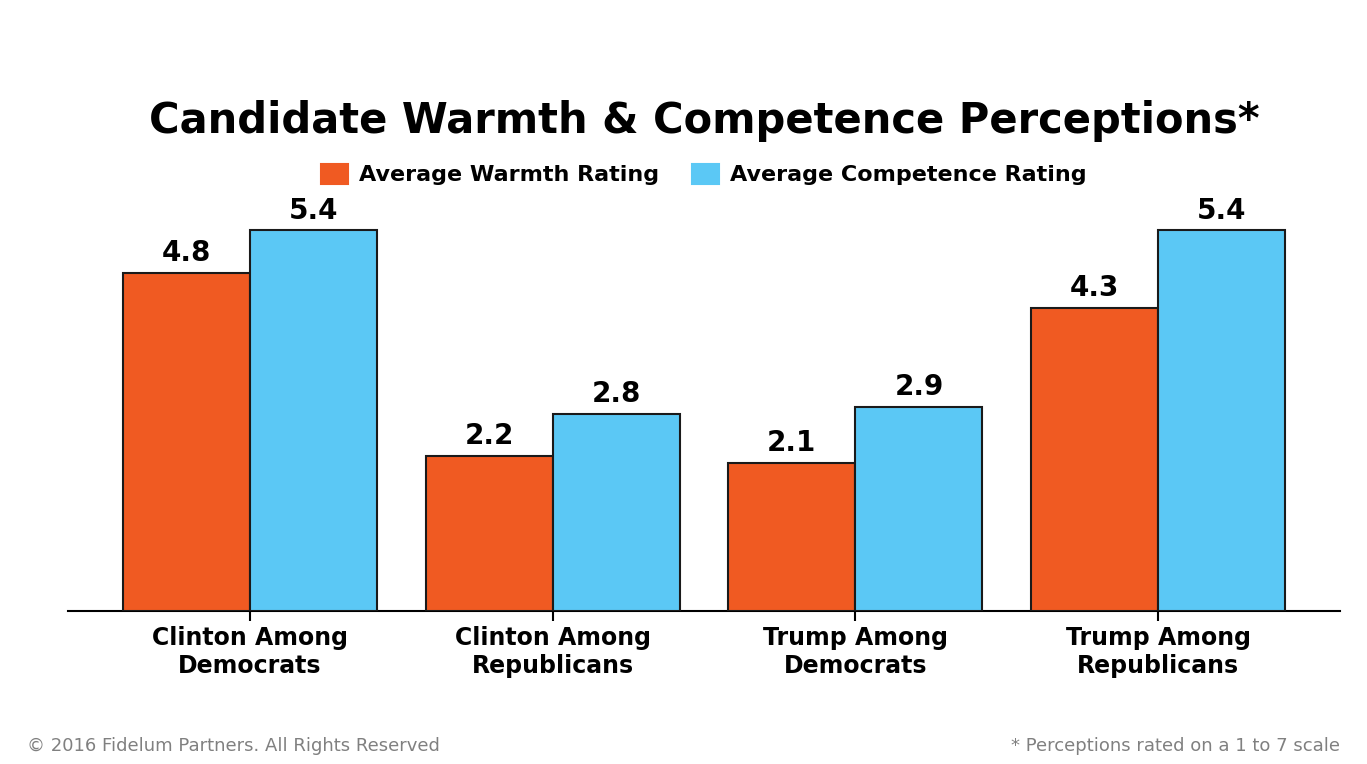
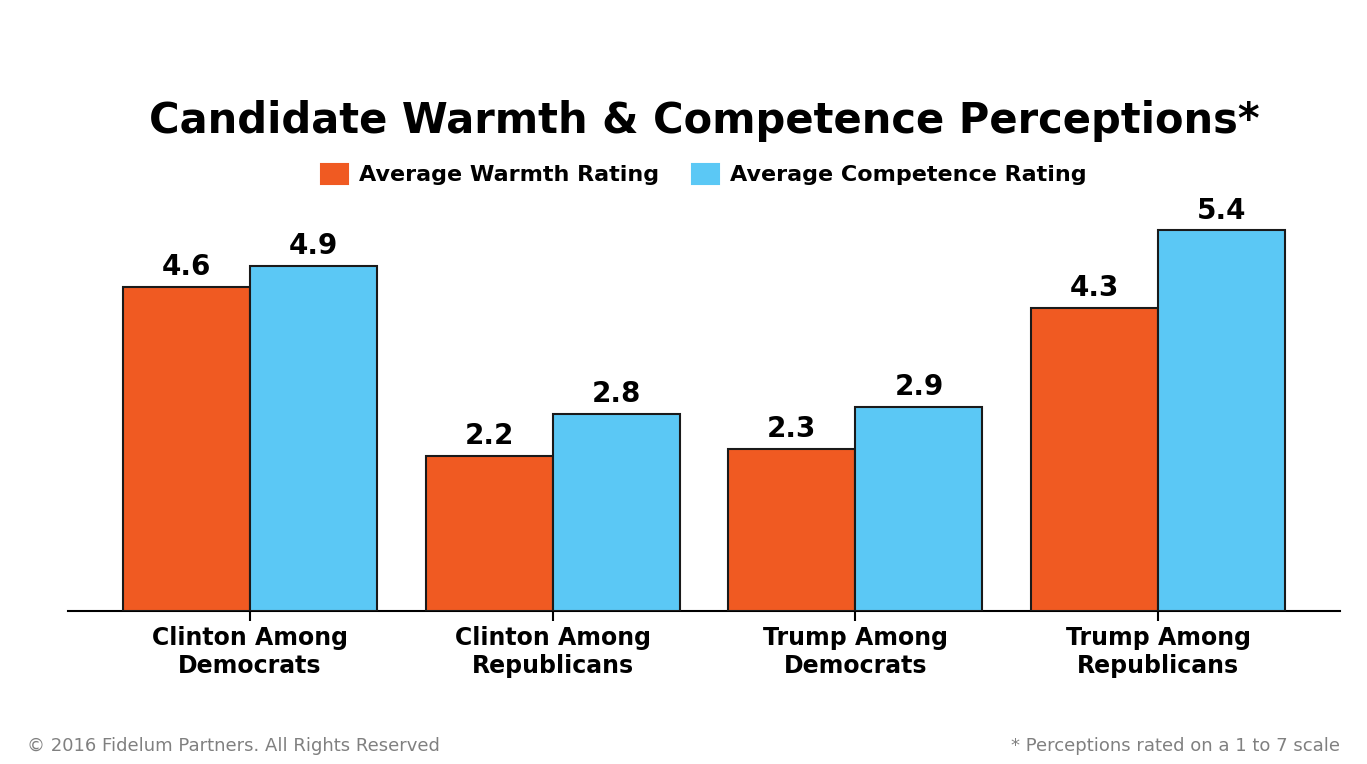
Average Warmth Rating/Clinton Among Democrats: 4.8 -> 4.6
Average Competence Rating/Clinton Among Democrats: 5.4 -> 4.9
Average Warmth Rating/Trump Among Democrats: 2.1 -> 2.3
